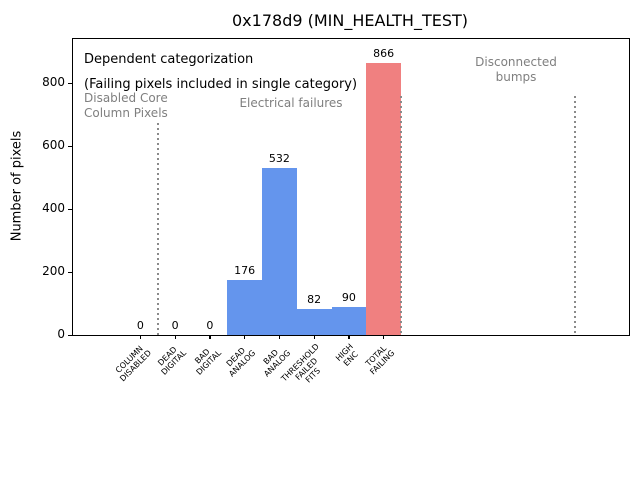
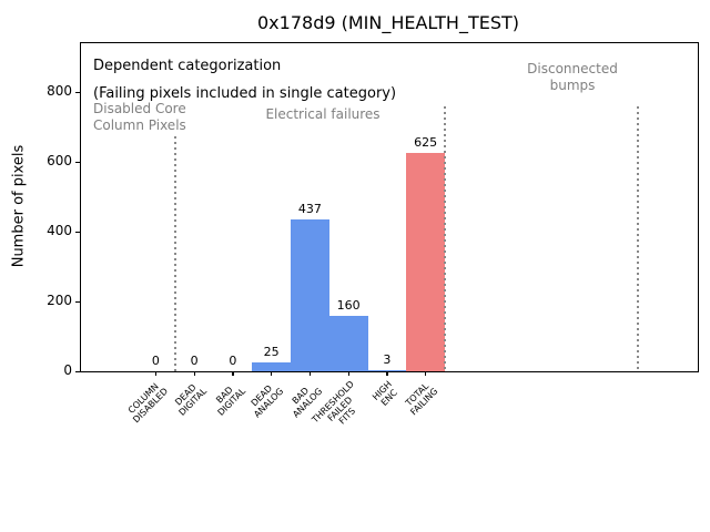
DEAD ANALOG: 176 -> 25
BAD ANALOG: 532 -> 437
THRESHOLD FAILED FITS: 82 -> 160
HIGH ENC: 90 -> 3
TOTAL FAILING: 866 -> 625
